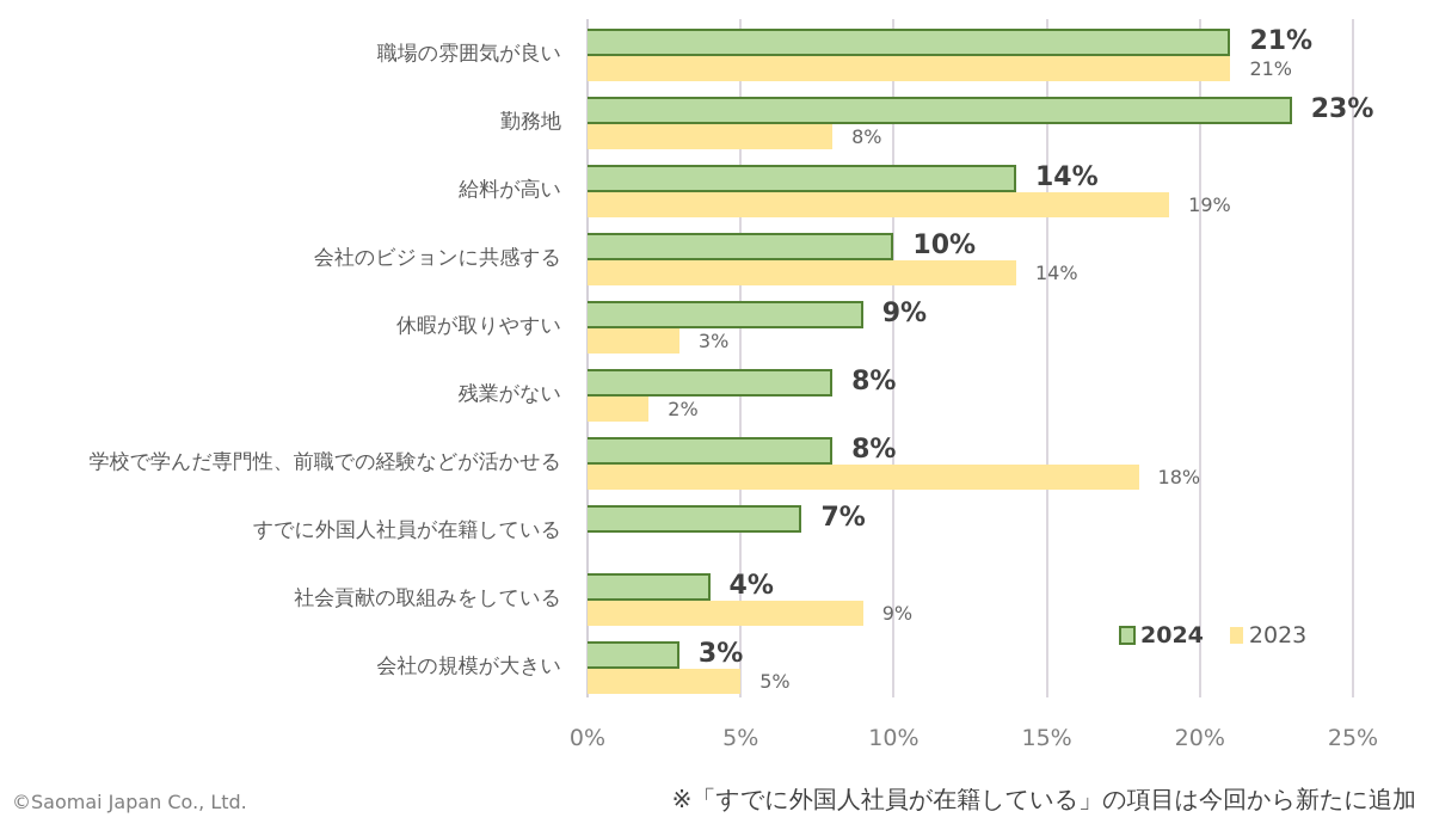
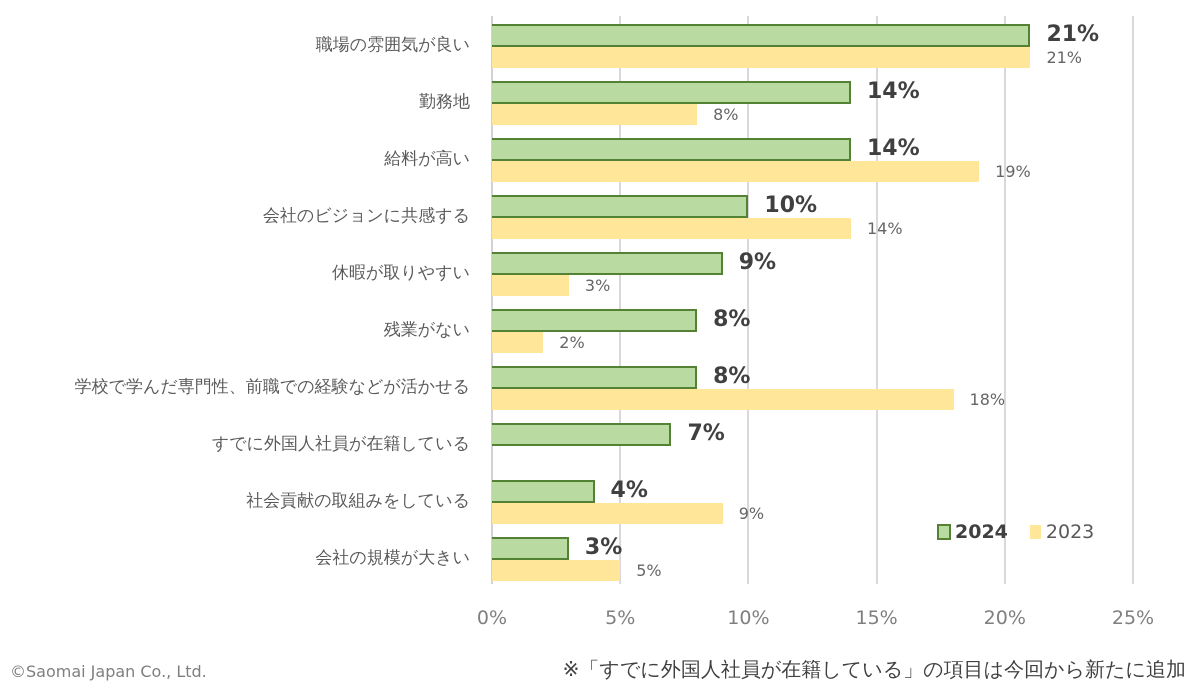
2024/勤務地: 23% -> 14%
